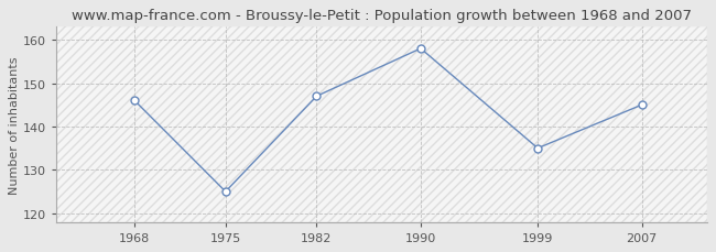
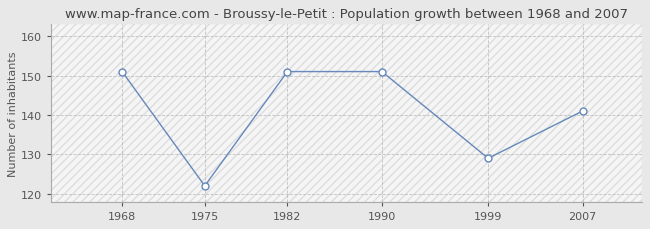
1968: 146 -> 151
1975: 125 -> 122
1982: 147 -> 151
1990: 158 -> 151
1999: 135 -> 129
2007: 145 -> 141
